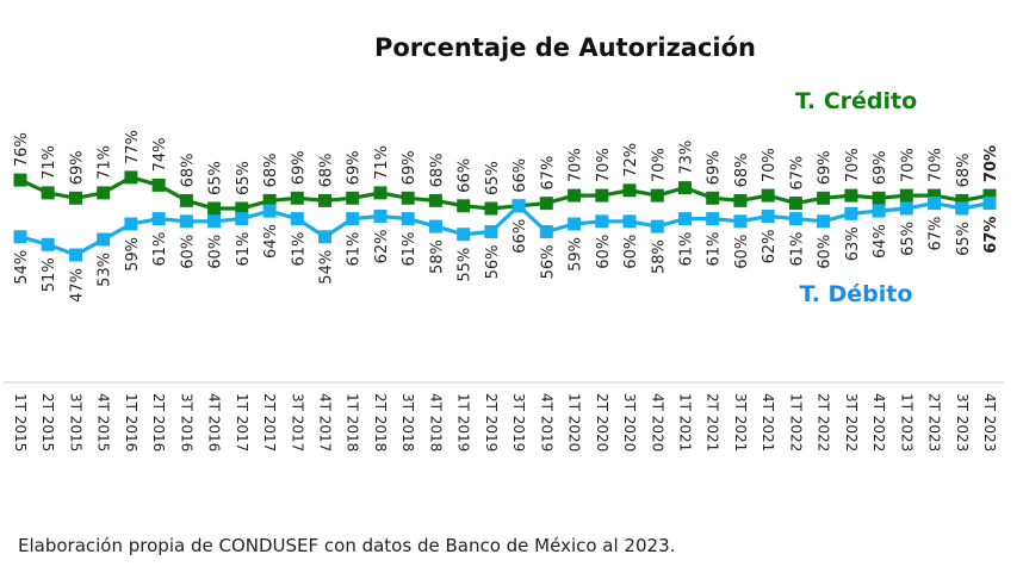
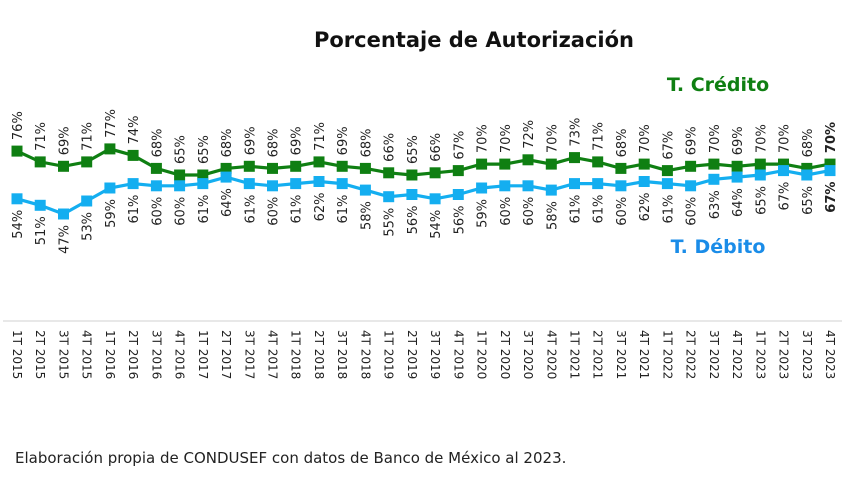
T. Débito/4T 2017: 54% -> 60%
T. Débito/3T 2019: 66% -> 54%
T. Crédito/2T 2021: 69% -> 71%
